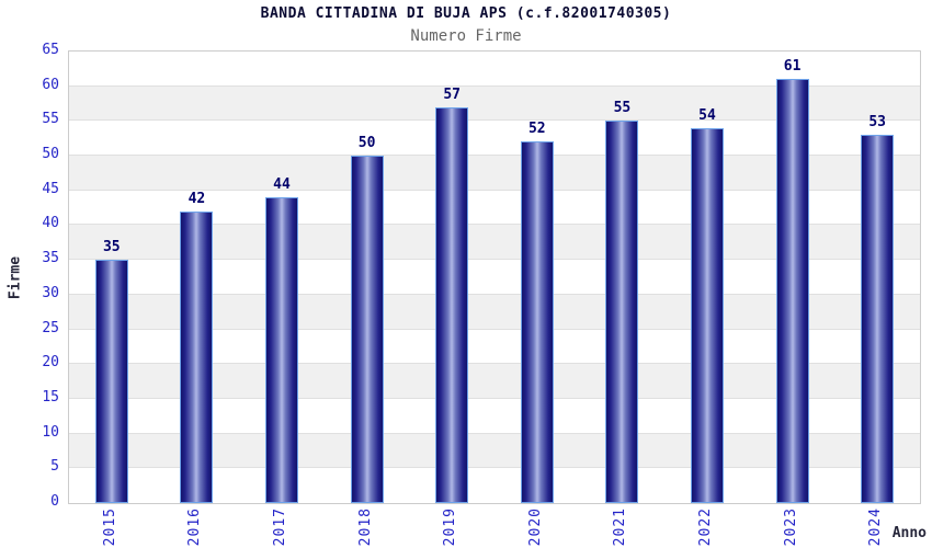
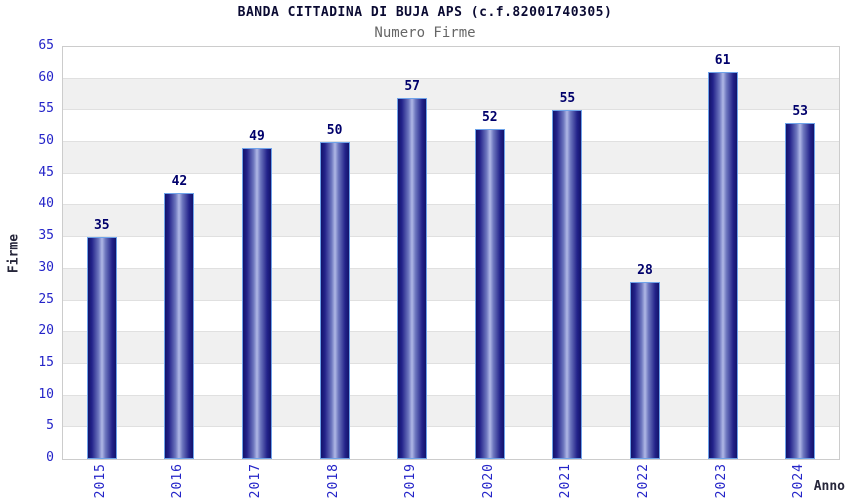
2017: 44 -> 49
2022: 54 -> 28
